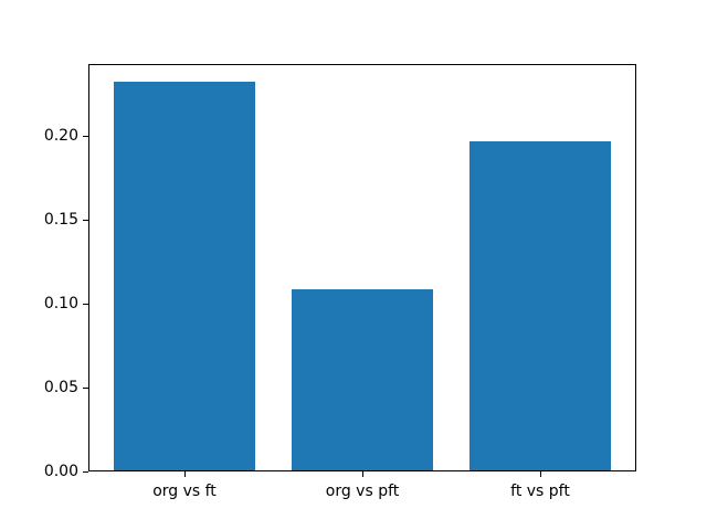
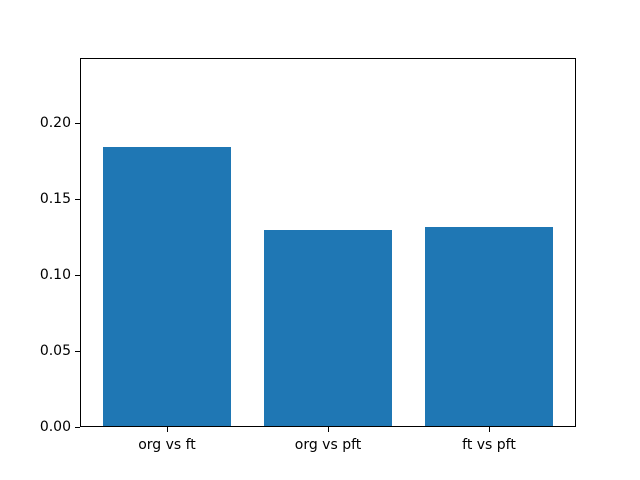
org vs ft: 0.232 -> 0.184
org vs pft: 0.108 -> 0.129
ft vs pft: 0.196 -> 0.131
